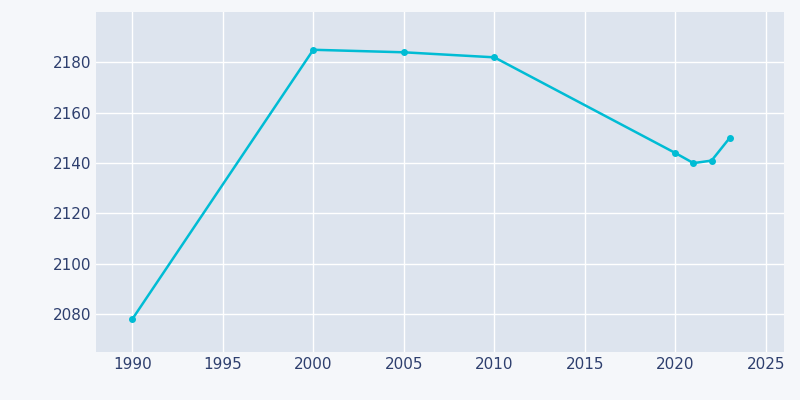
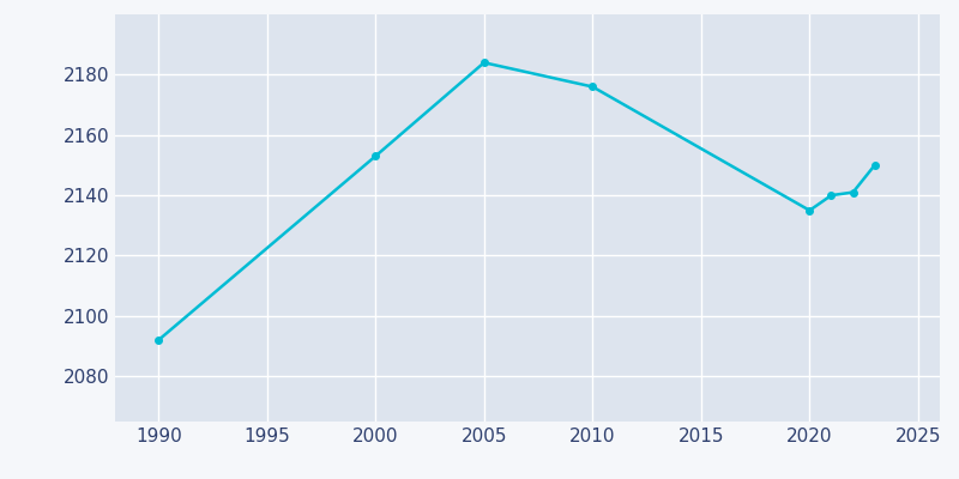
1990: 2078 -> 2092
2000: 2185 -> 2153
2010: 2182 -> 2176
2020: 2144 -> 2135
